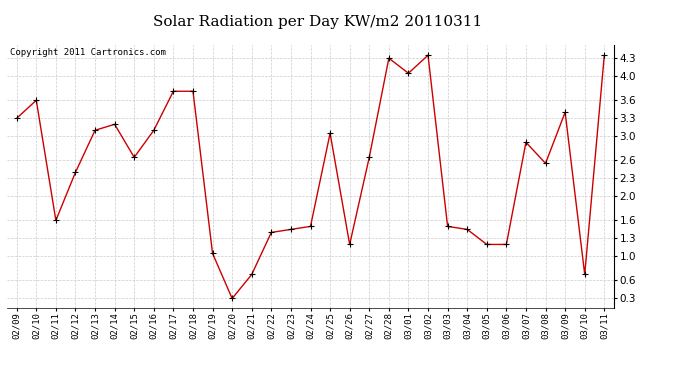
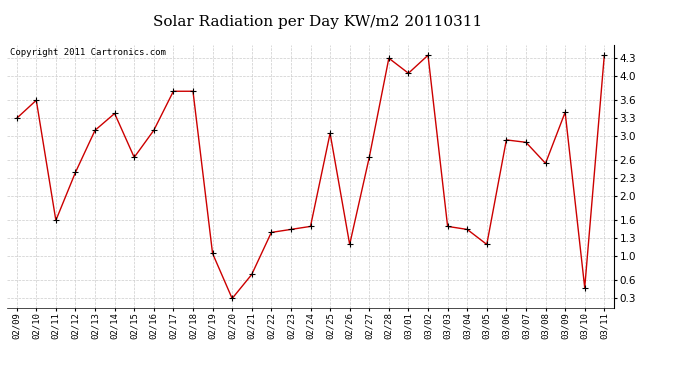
02/14: 3.20 -> 3.38
03/06: 1.20 -> 2.94
03/10: 0.70 -> 0.48
